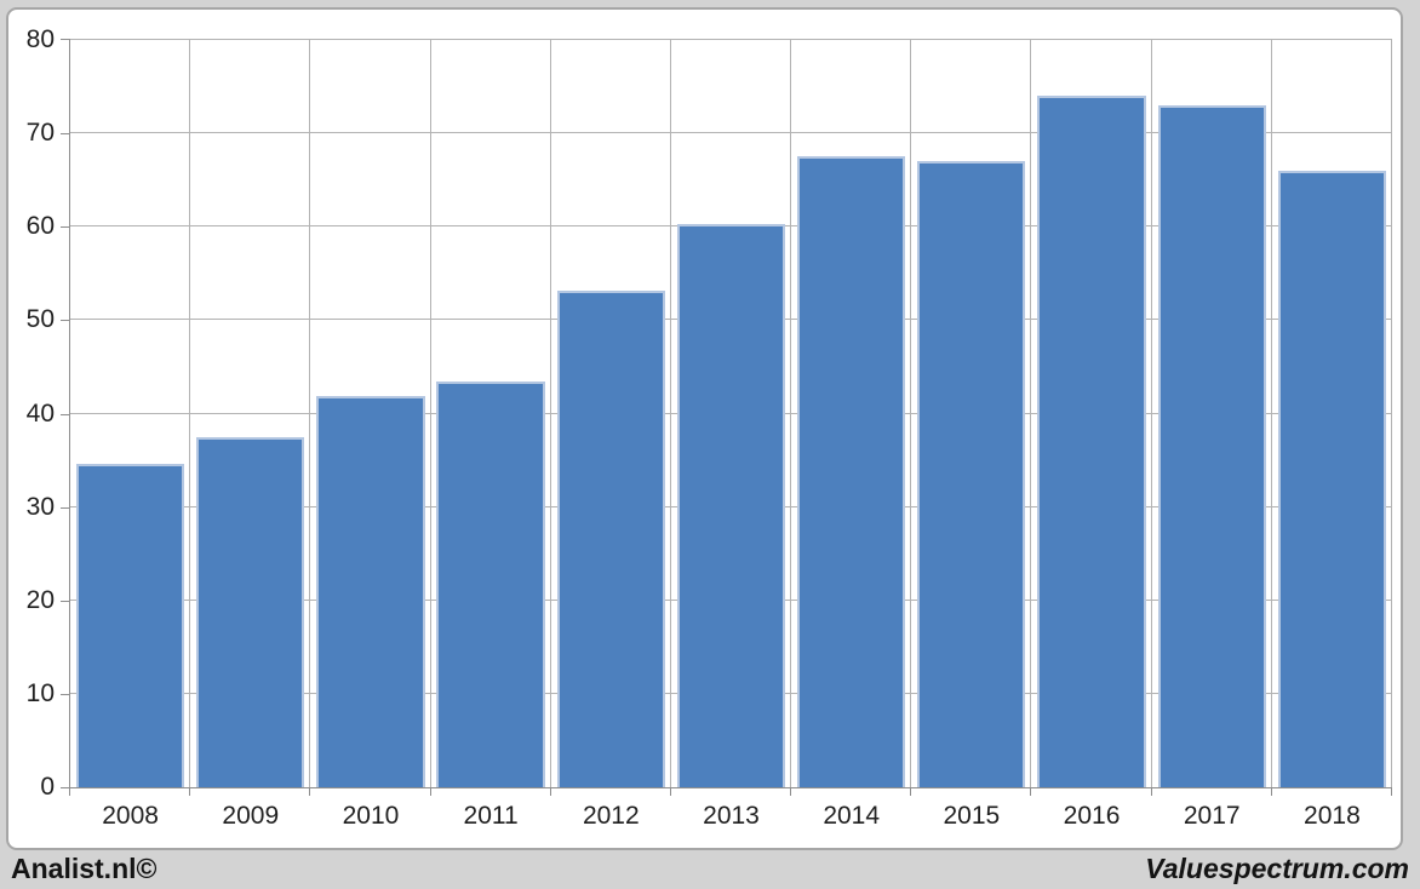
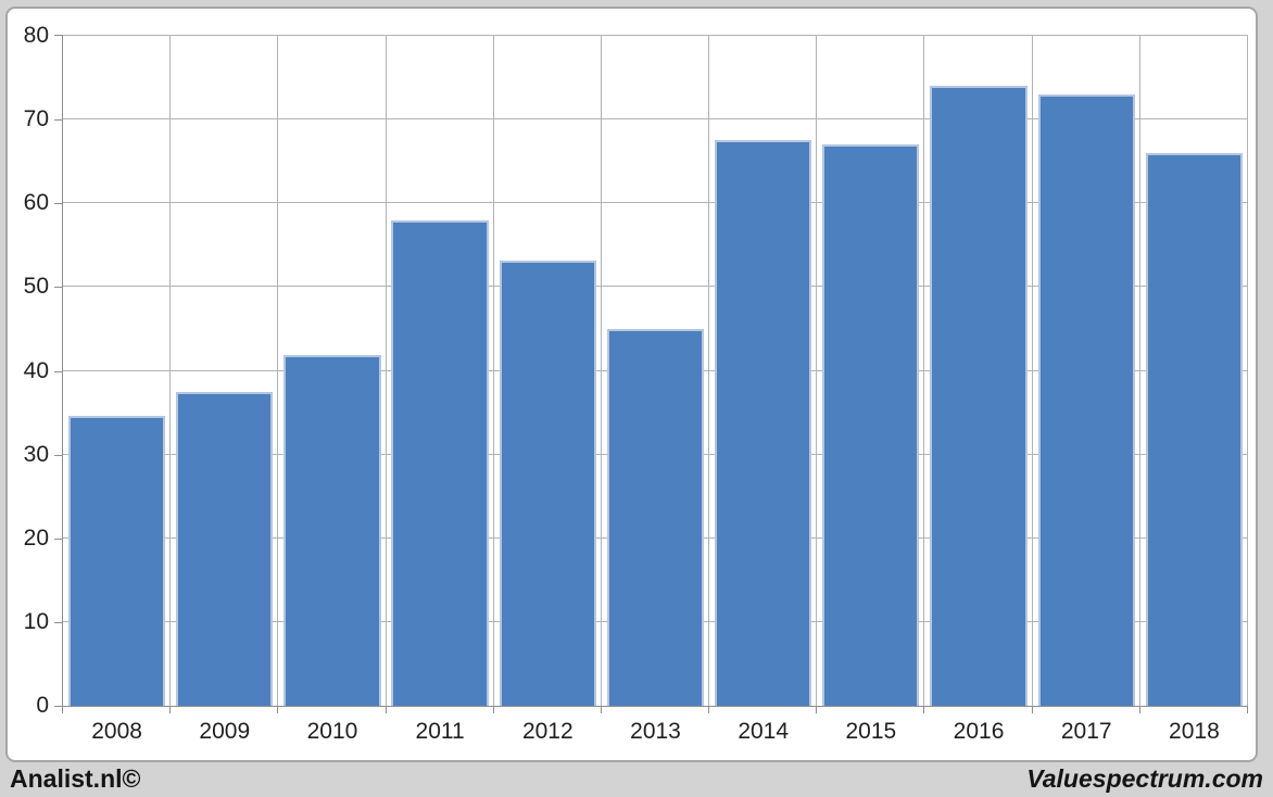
2011: 43 -> 58
2013: 60 -> 45
